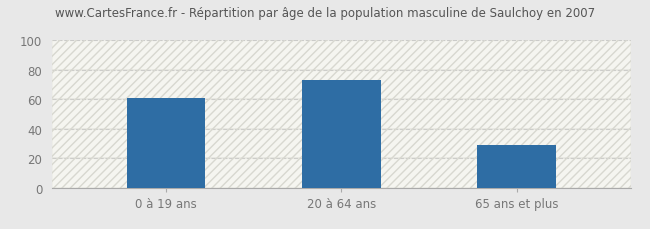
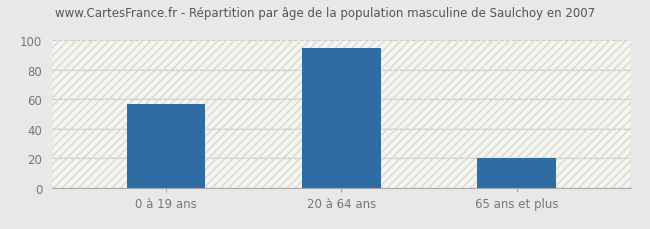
0 à 19 ans: 61 -> 57
20 à 64 ans: 73 -> 95
65 ans et plus: 29 -> 20
